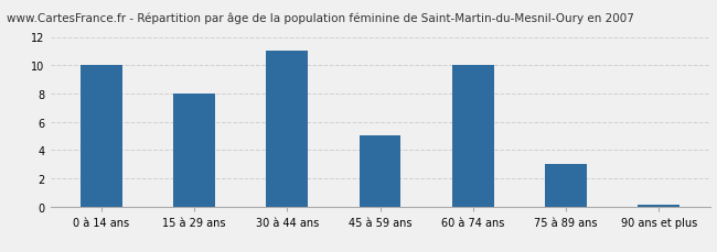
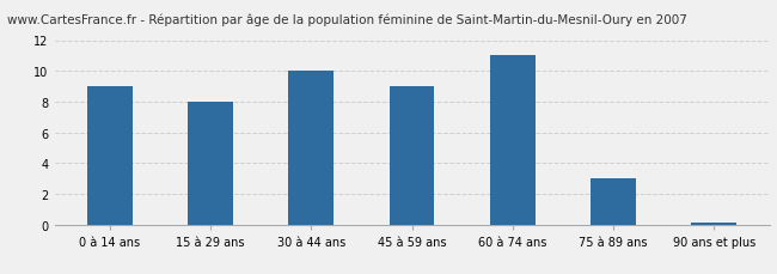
0 à 14 ans: 10.0 -> 9.0
30 à 44 ans: 11.0 -> 10.0
45 à 59 ans: 5.0 -> 9.0
60 à 74 ans: 10.0 -> 11.0
